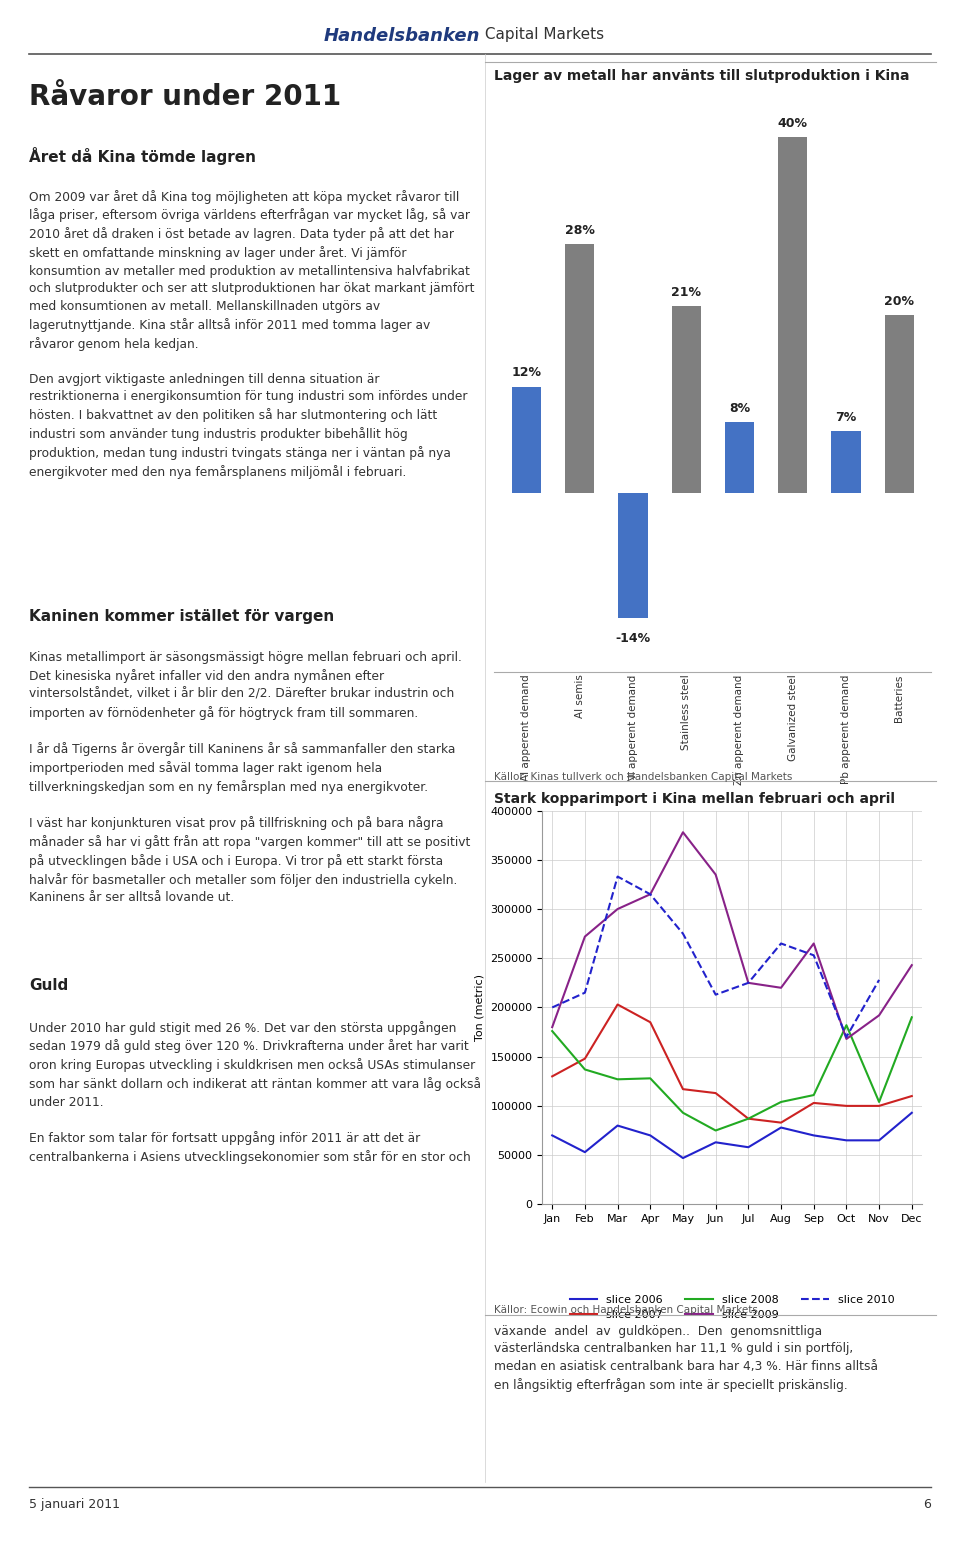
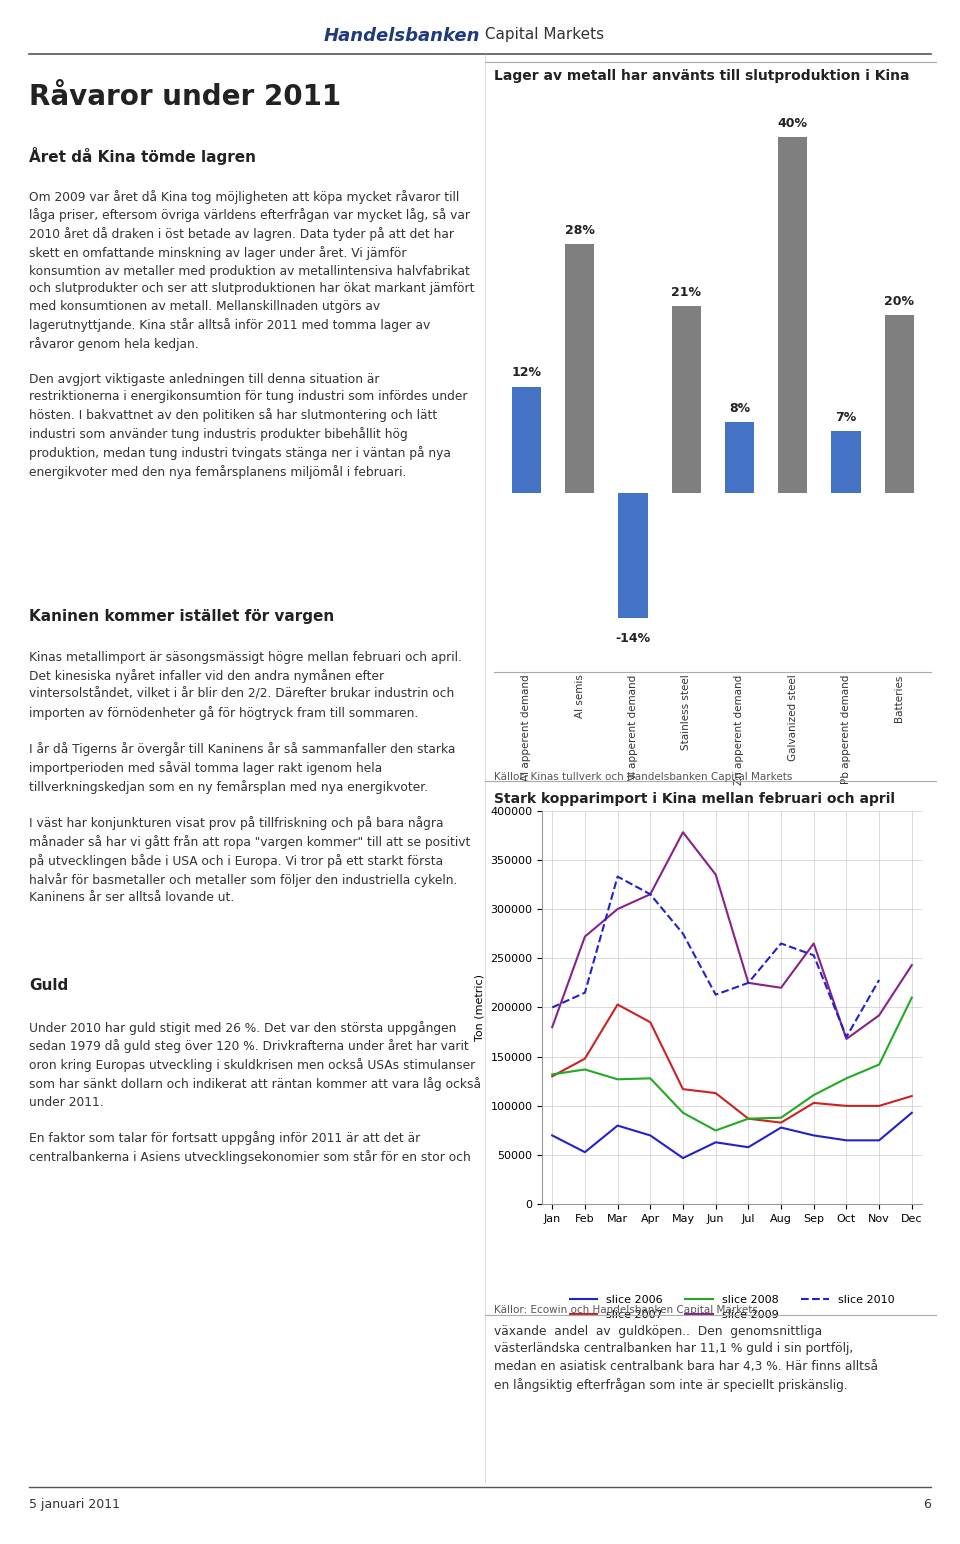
slice 2008/Jan: 176000 -> 132000
slice 2008/Aug: 104000 -> 88000
slice 2008/Oct: 182000 -> 128000
slice 2008/Nov: 104000 -> 142000
slice 2008/Dec: 190000 -> 210000
